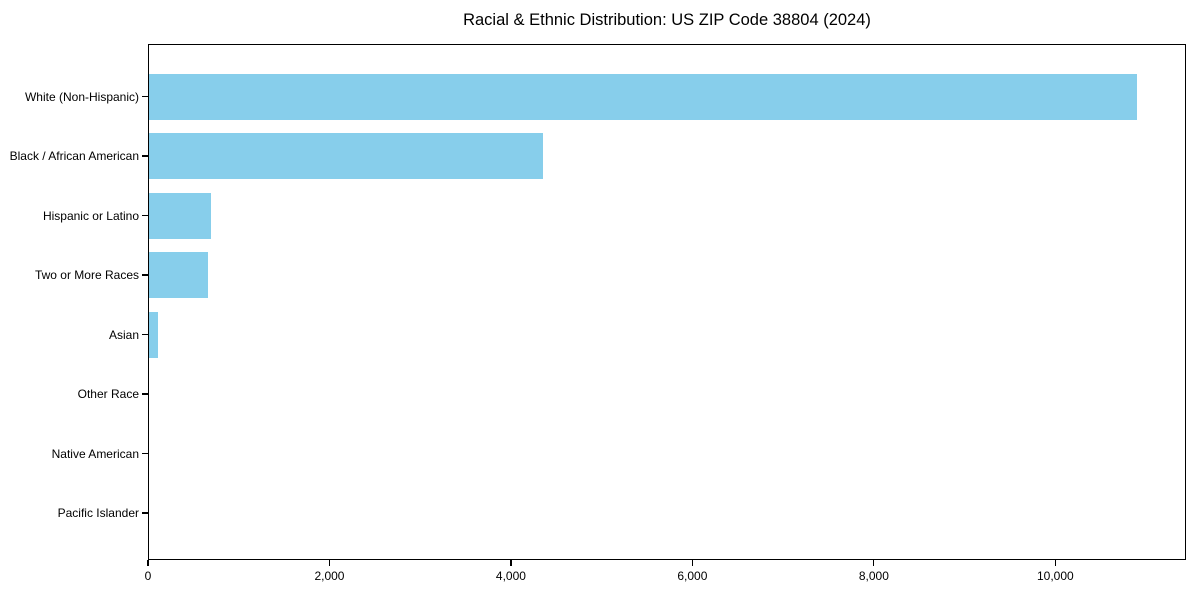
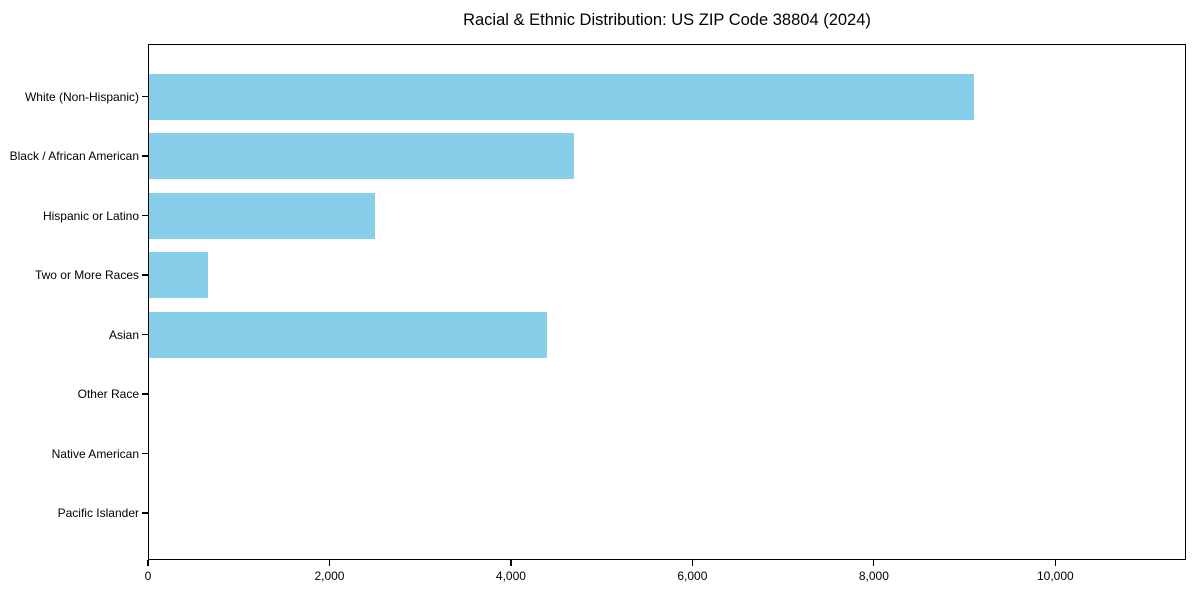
White (Non-Hispanic): 10900 -> 9100
Black / African American: 4400 -> 4700
Hispanic or Latino: 700 -> 2500
Asian: 100 -> 4400
